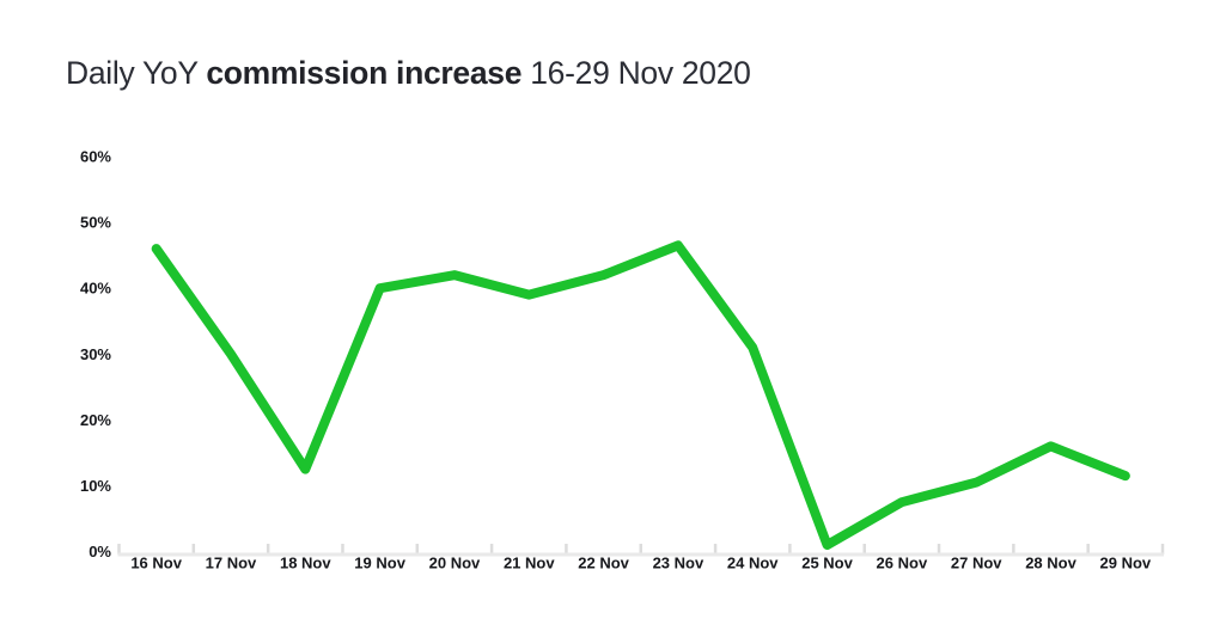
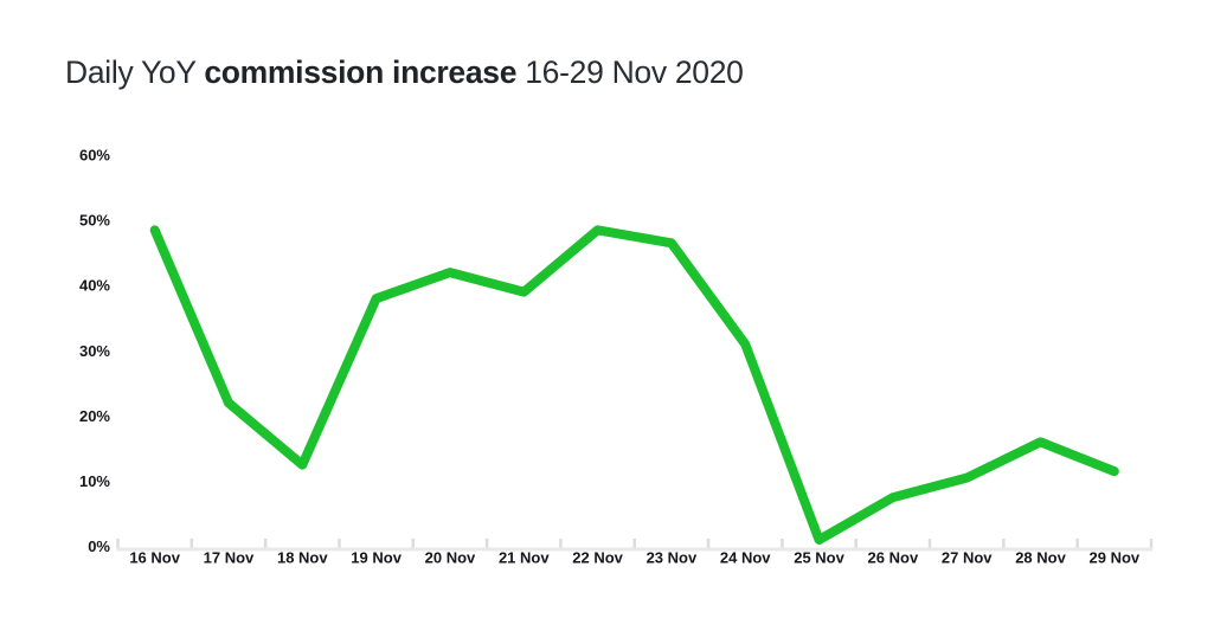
16 Nov: 46% -> 48%
17 Nov: 30% -> 22%
19 Nov: 40% -> 38%
22 Nov: 42% -> 48%
